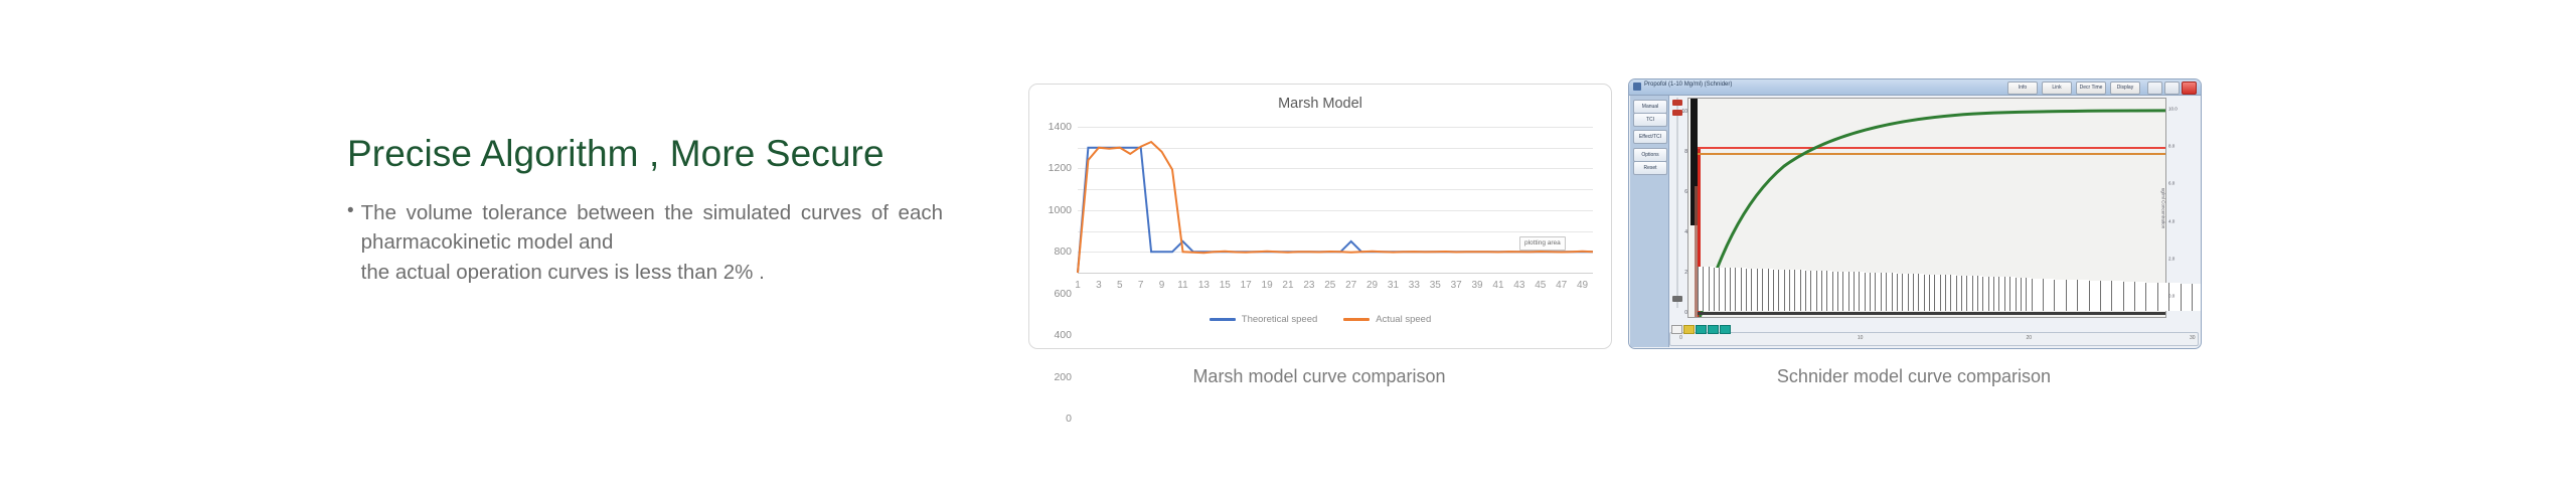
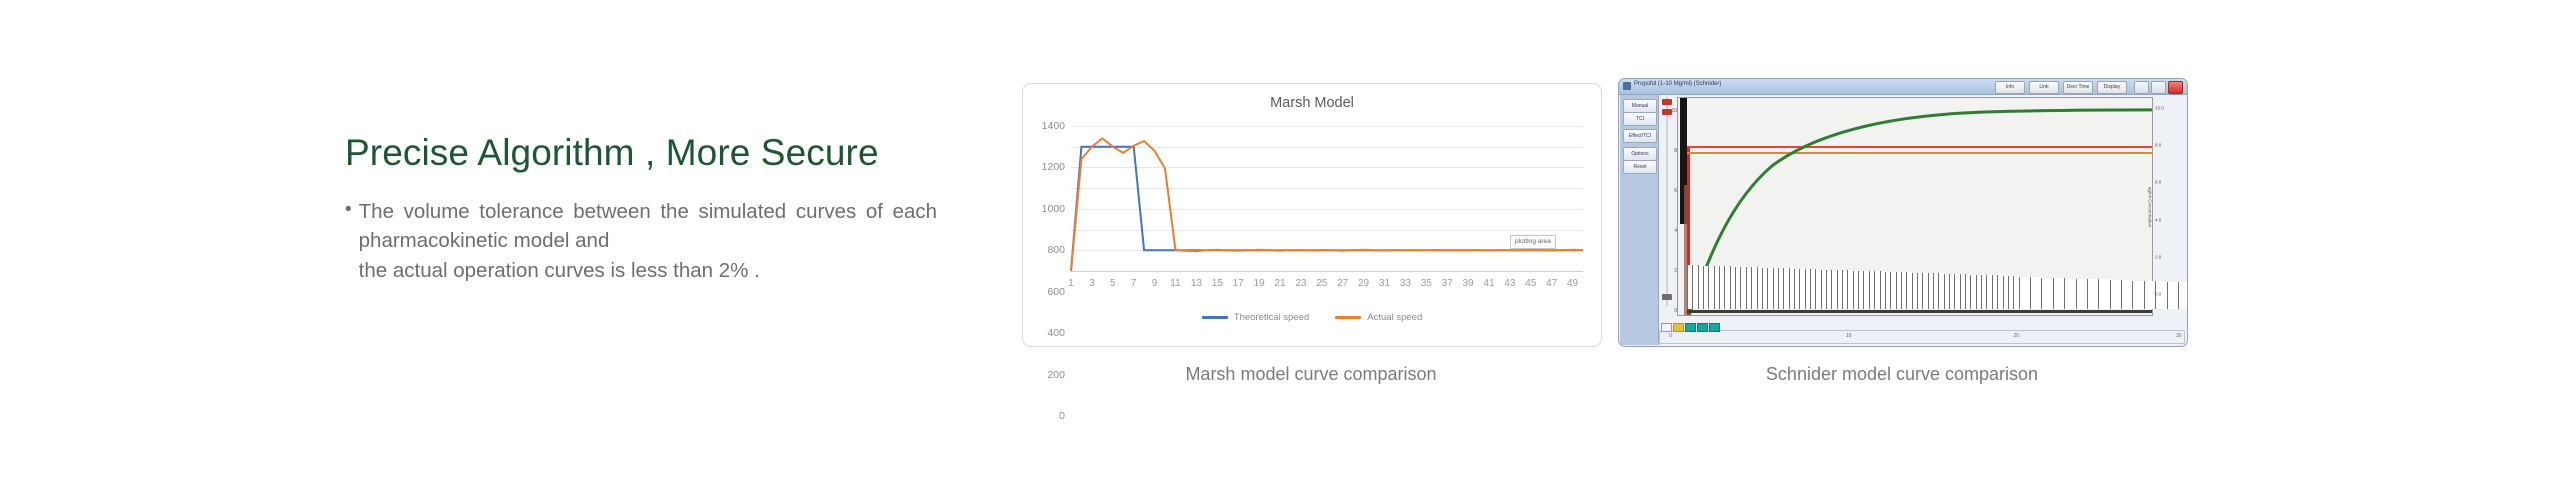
Actual speed/4: 1190 -> 1280
Theoretical speed/11: 300 -> 200
Theoretical speed/27: 300 -> 200
